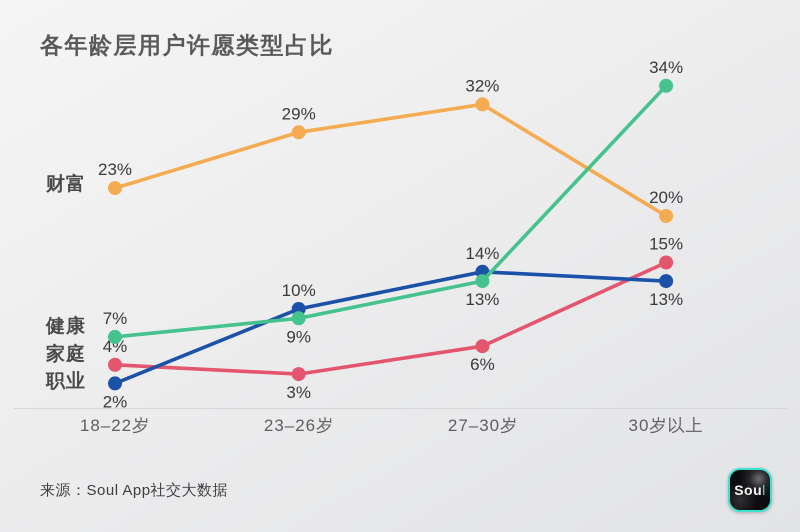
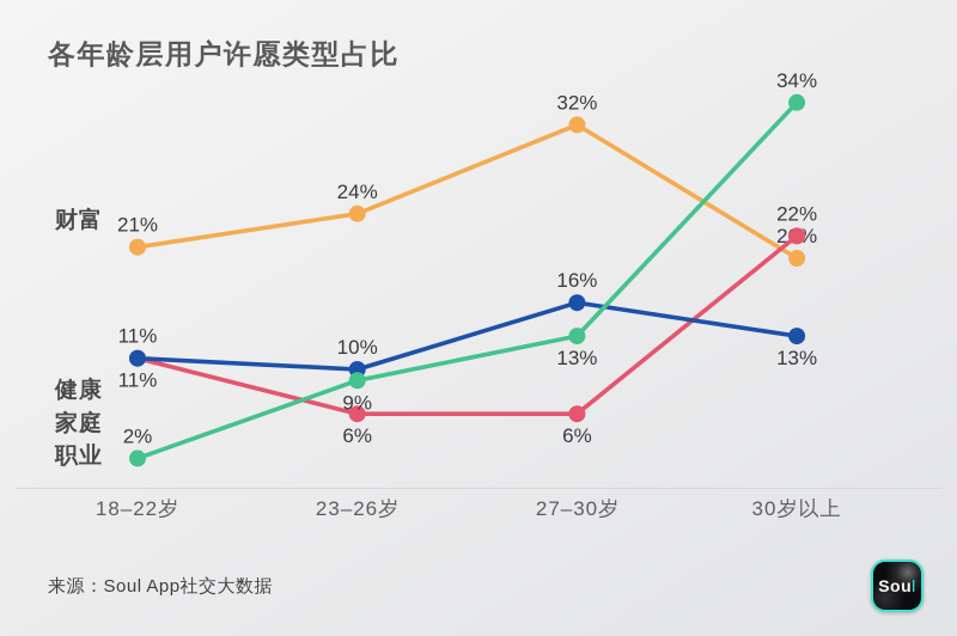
财富/18–22岁: 23% -> 21%
健康/18–22岁: 7% -> 2%
家庭/18–22岁: 4% -> 11%
职业/18–22岁: 2% -> 11%
财富/23–26岁: 29% -> 24%
家庭/23–26岁: 3% -> 6%
职业/27–30岁: 14% -> 16%
家庭/30岁以上: 15% -> 22%
